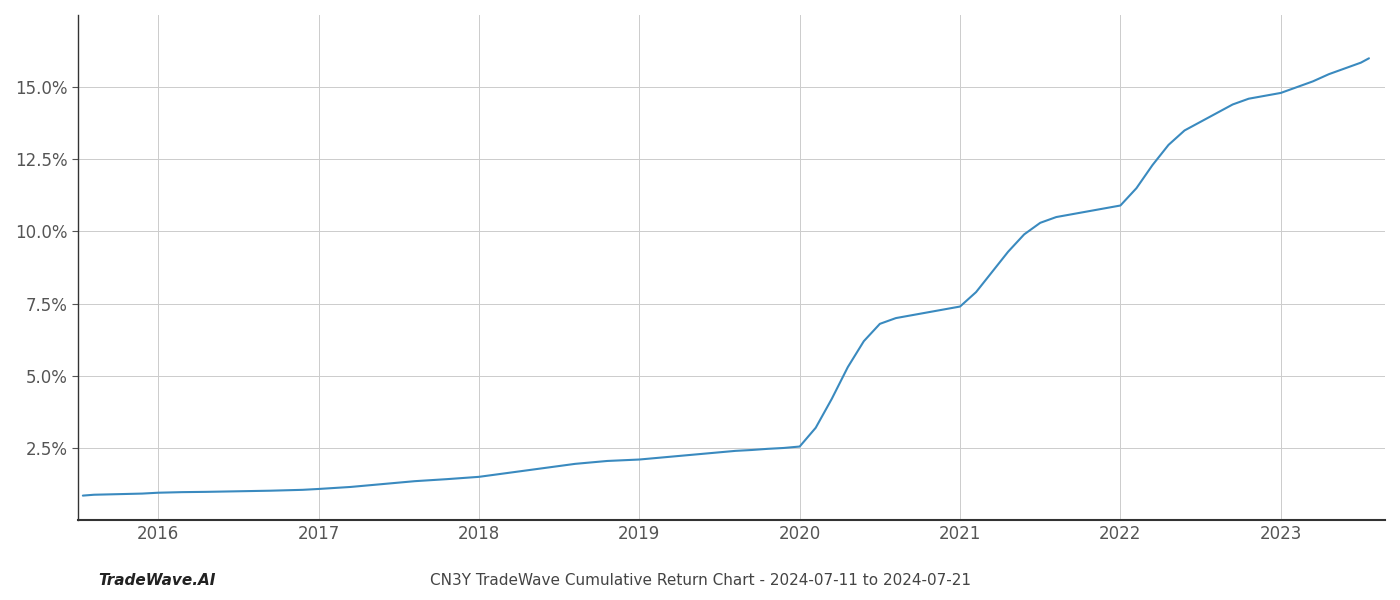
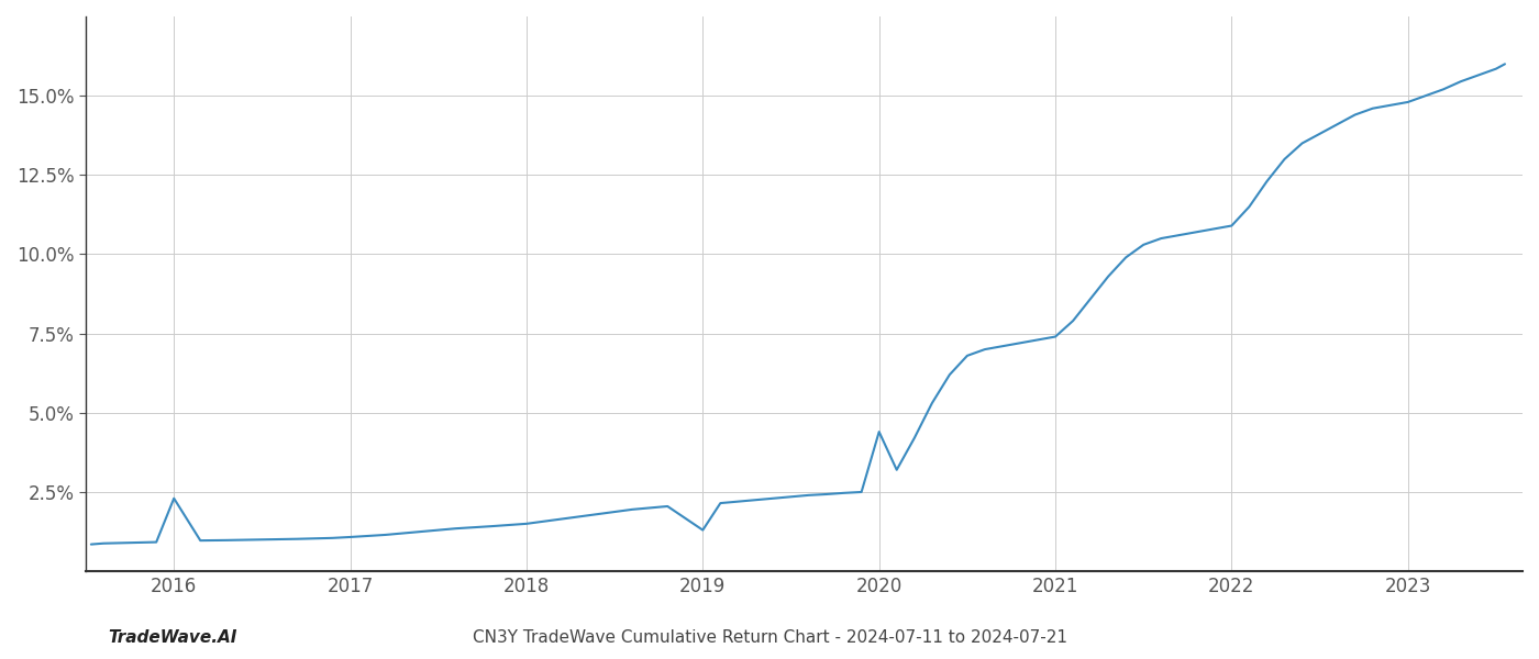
2016: 0.95% -> 2.30%
2019: 2.10% -> 1.30%
2020: 2.55% -> 4.40%
